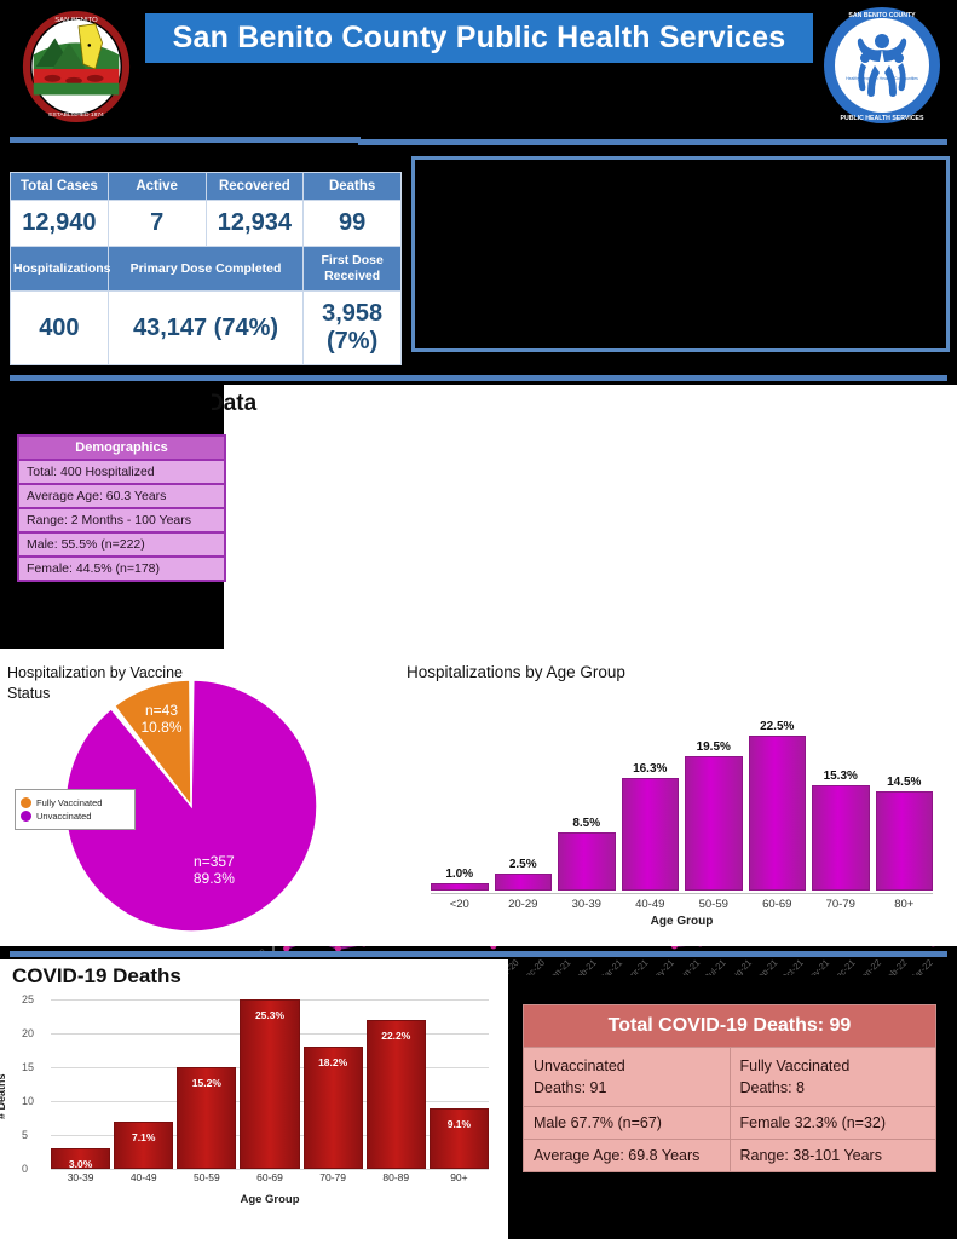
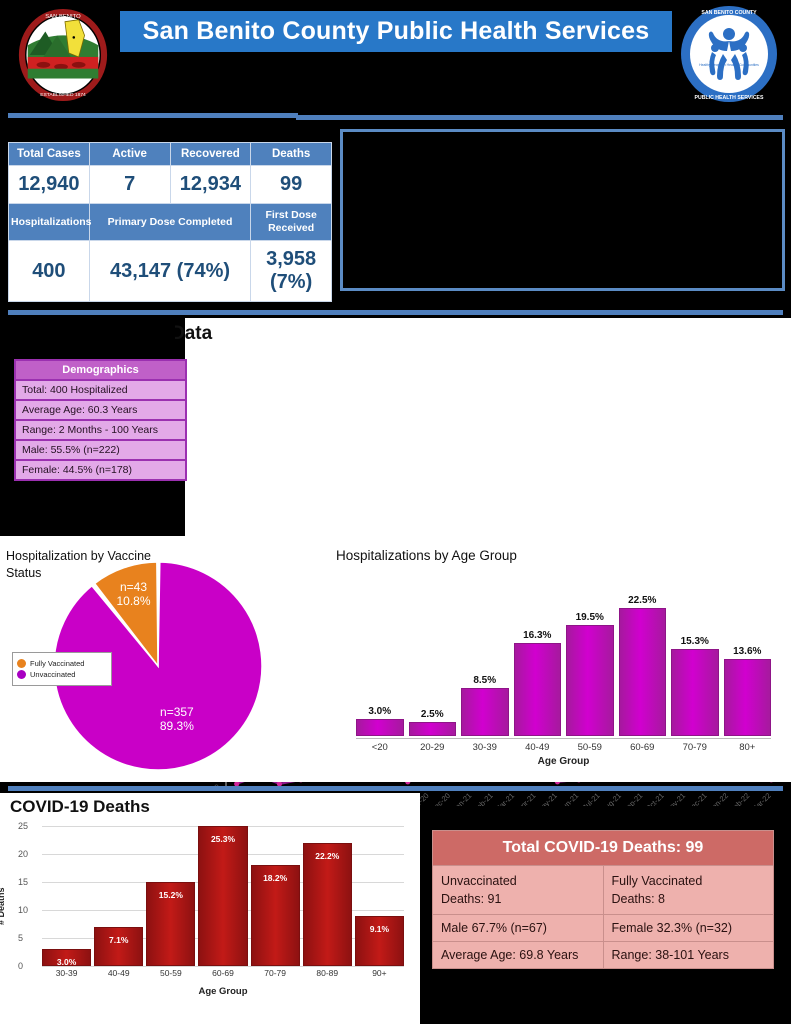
Hospitalizations by Age Group/<20: 1.0% -> 3.0%
Hospitalizations by Age Group/80+: 14.5% -> 13.6%
